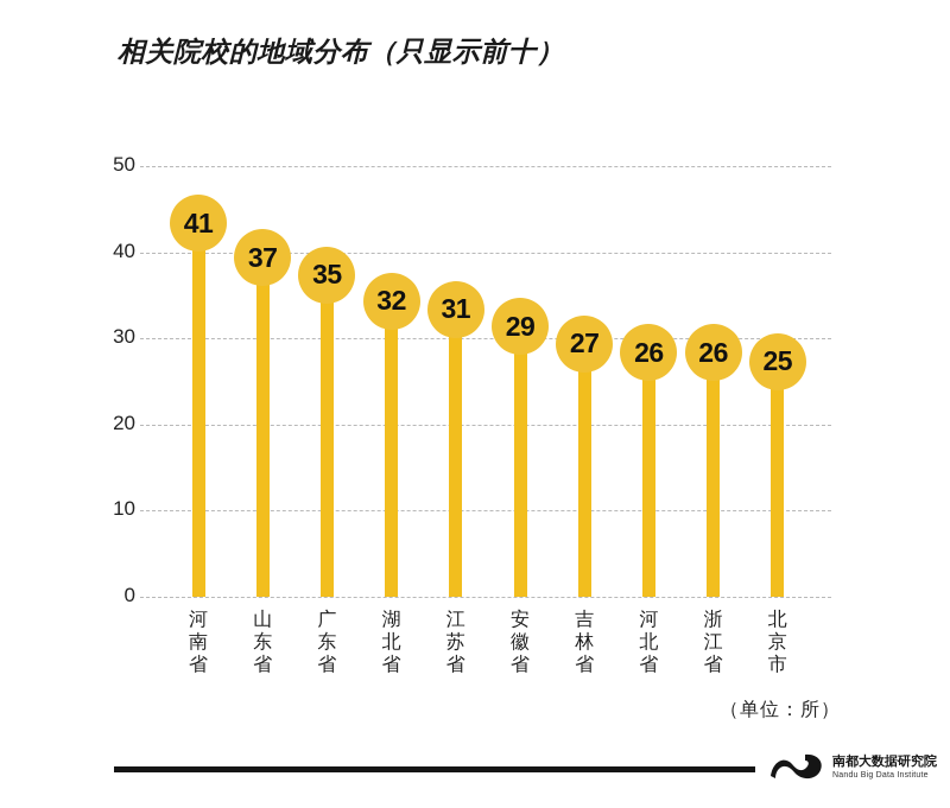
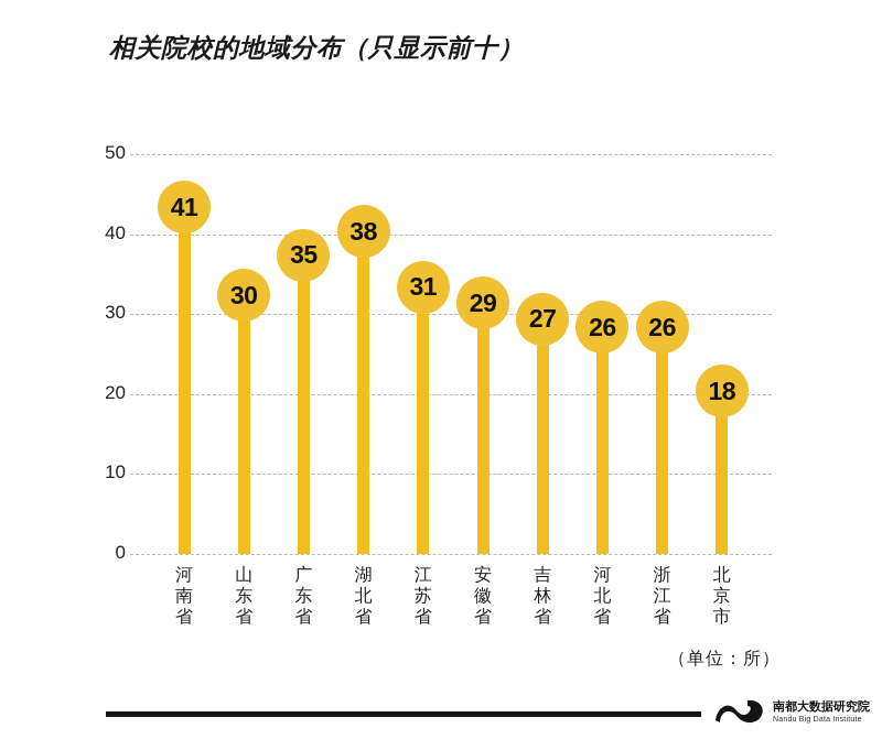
山东省: 37 -> 30
湖北省: 32 -> 38
北京市: 25 -> 18
